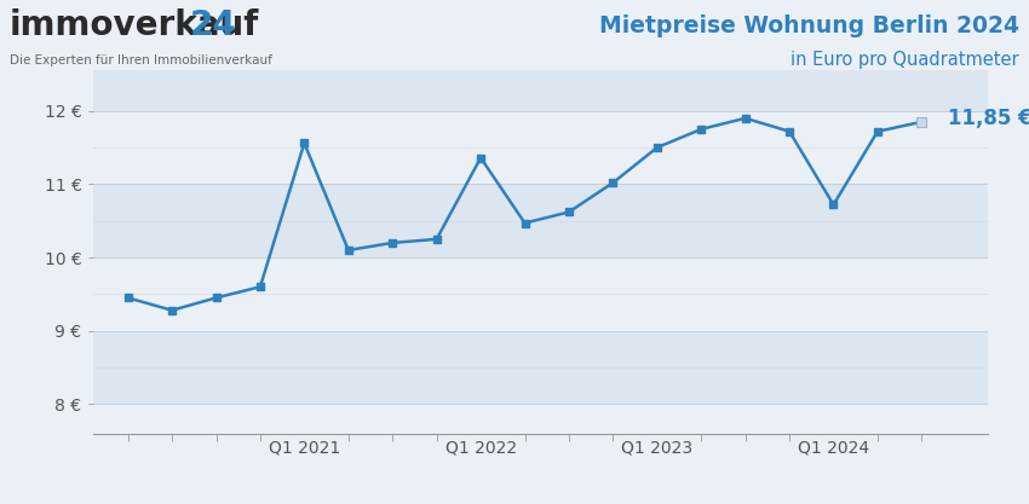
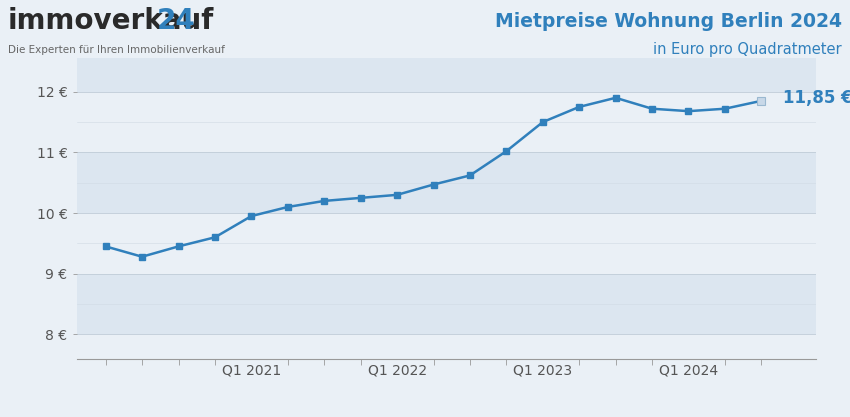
Q1 2021: 11.56 € -> 9.95 €
Q1 2022: 11.36 € -> 10.30 €
Q1 2024: 10.72 € -> 11.68 €
